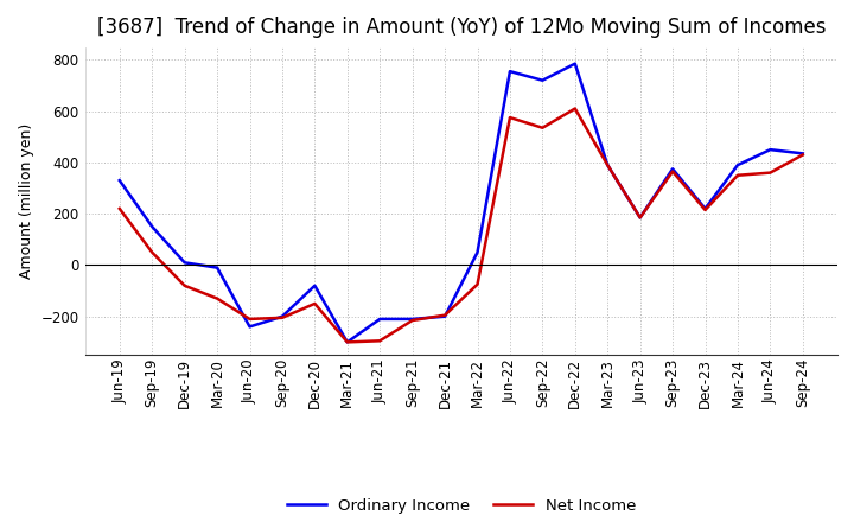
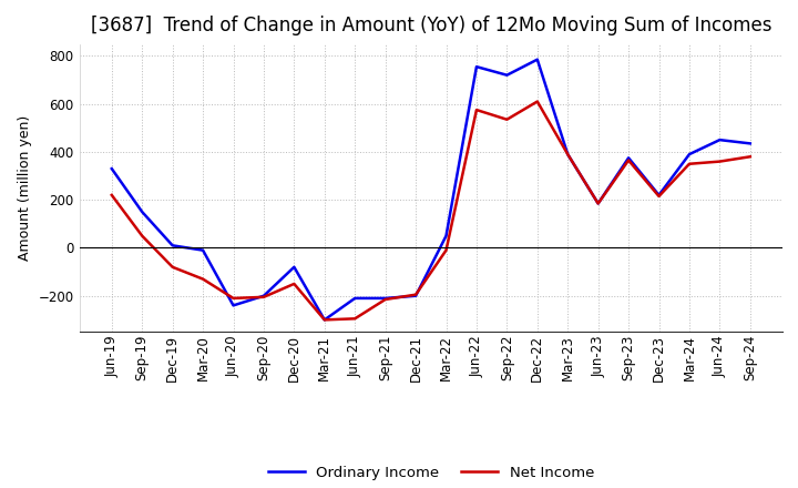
Net Income/Mar-22: -75 -> -10
Net Income/Sep-24: 430 -> 380
